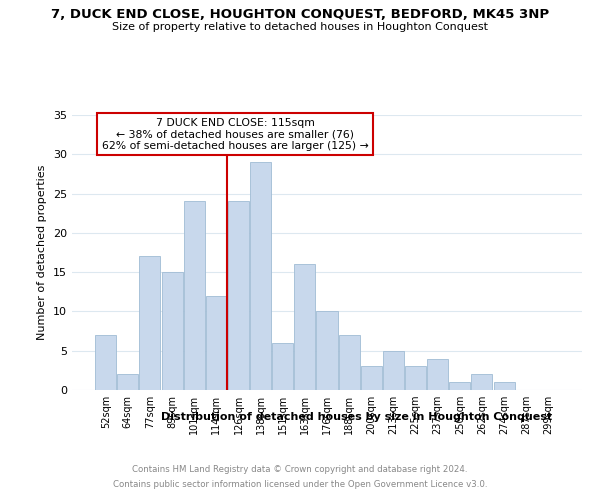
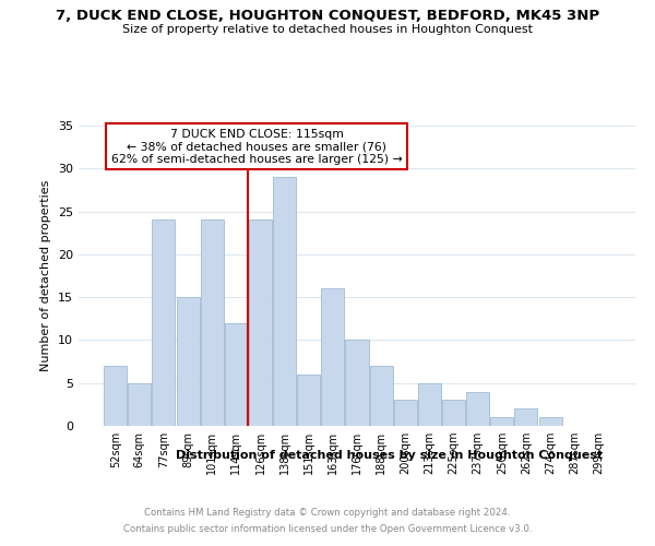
64sqm: 2 -> 5
77sqm: 17 -> 24
